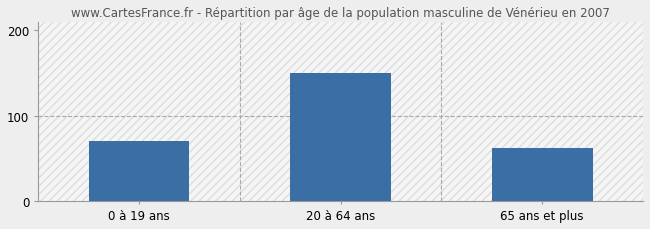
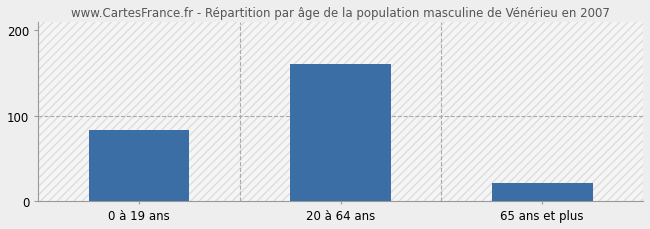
0 à 19 ans: 70 -> 83
20 à 64 ans: 150 -> 160
65 ans et plus: 62 -> 22
